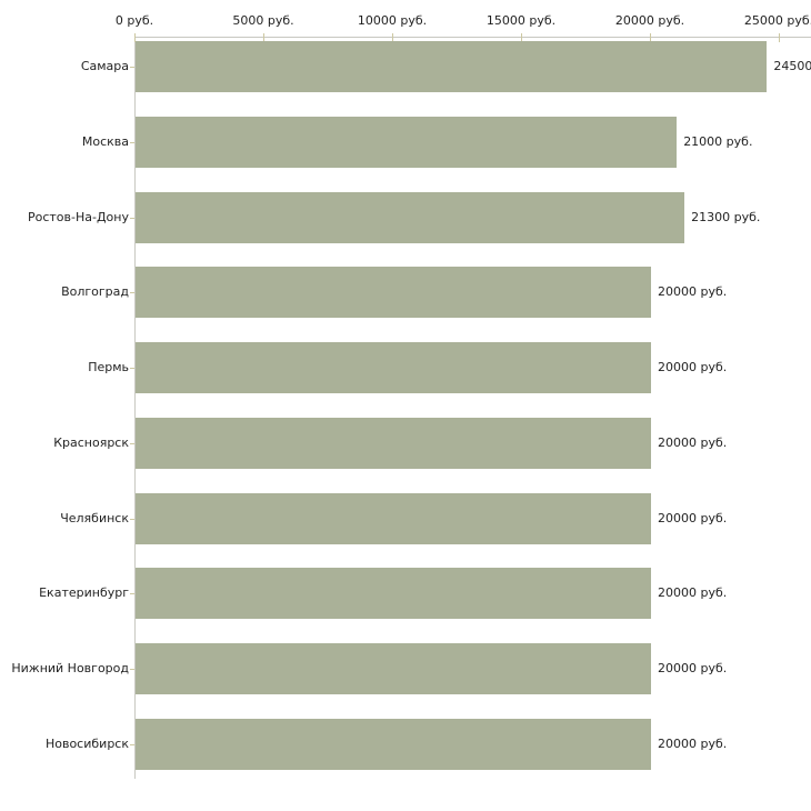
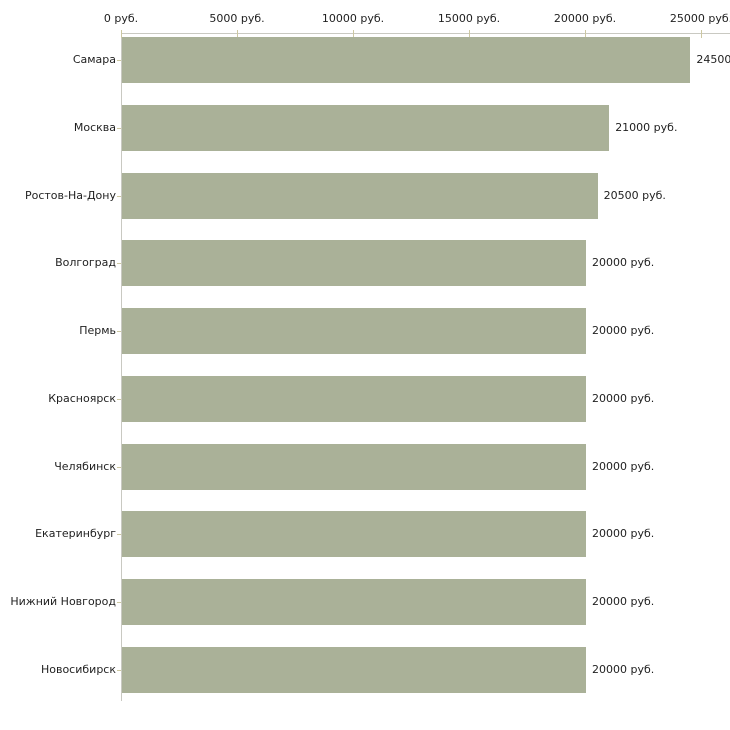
Ростов-На-Дону: 21300 -> 20500
